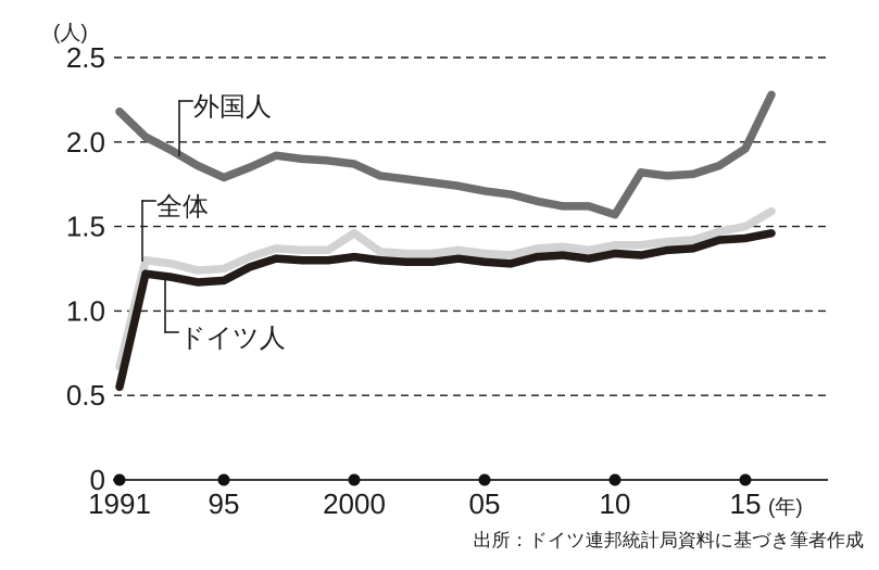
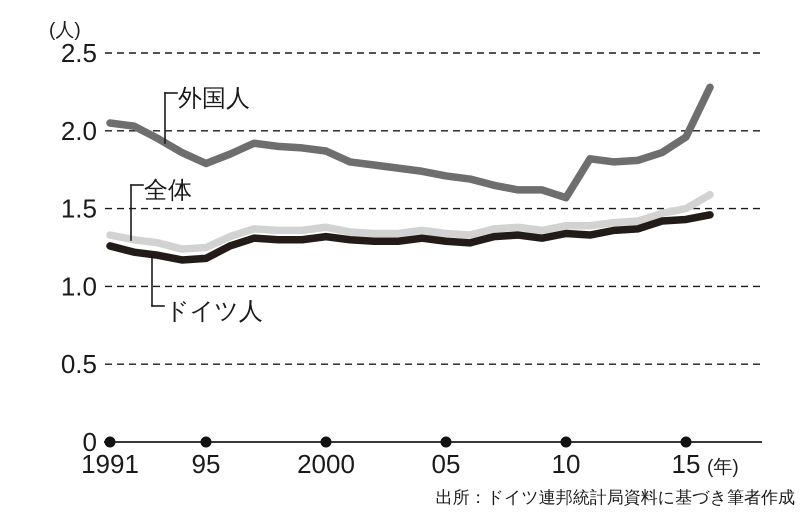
外国人/1991: 2.18 -> 2.05
全体/1991: 0.67 -> 1.33
ドイツ人/1991: 0.55 -> 1.26
全体/2000: 1.46 -> 1.38
